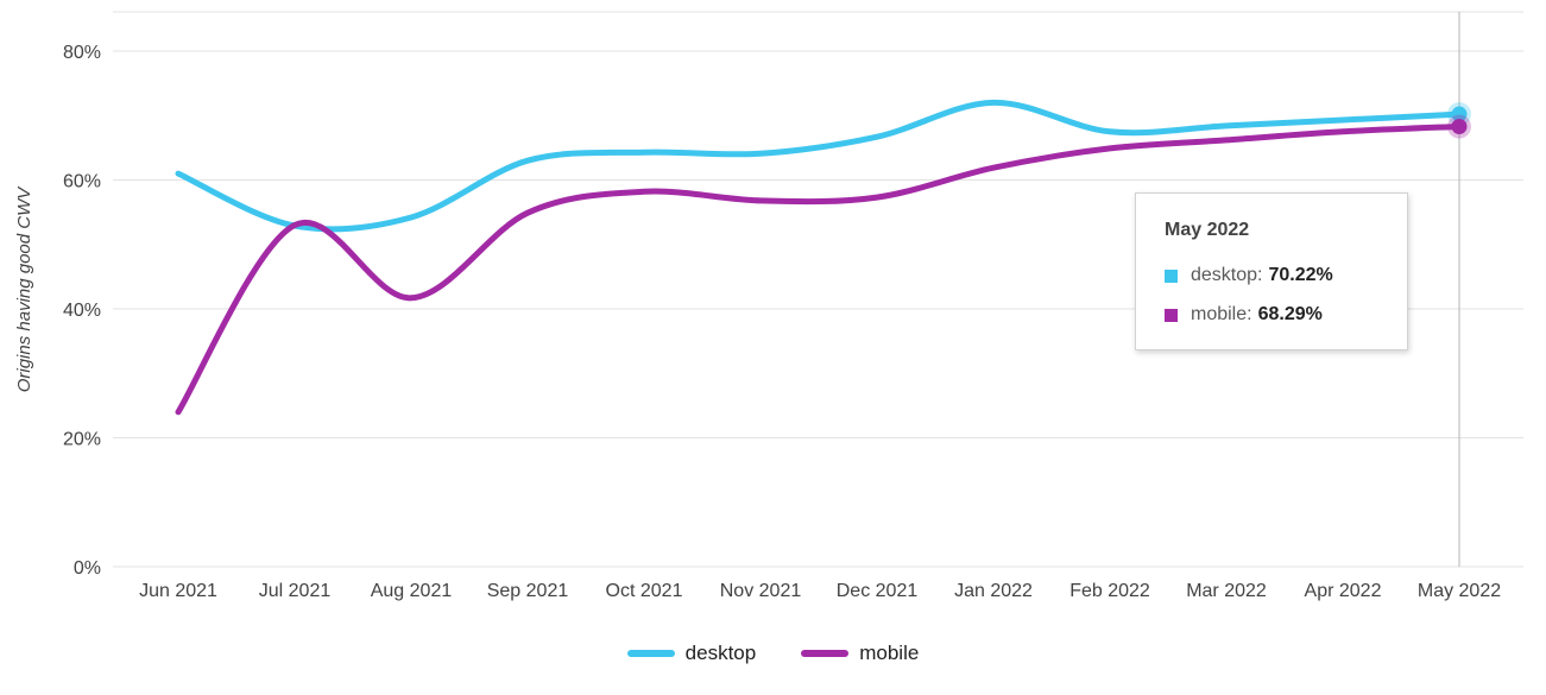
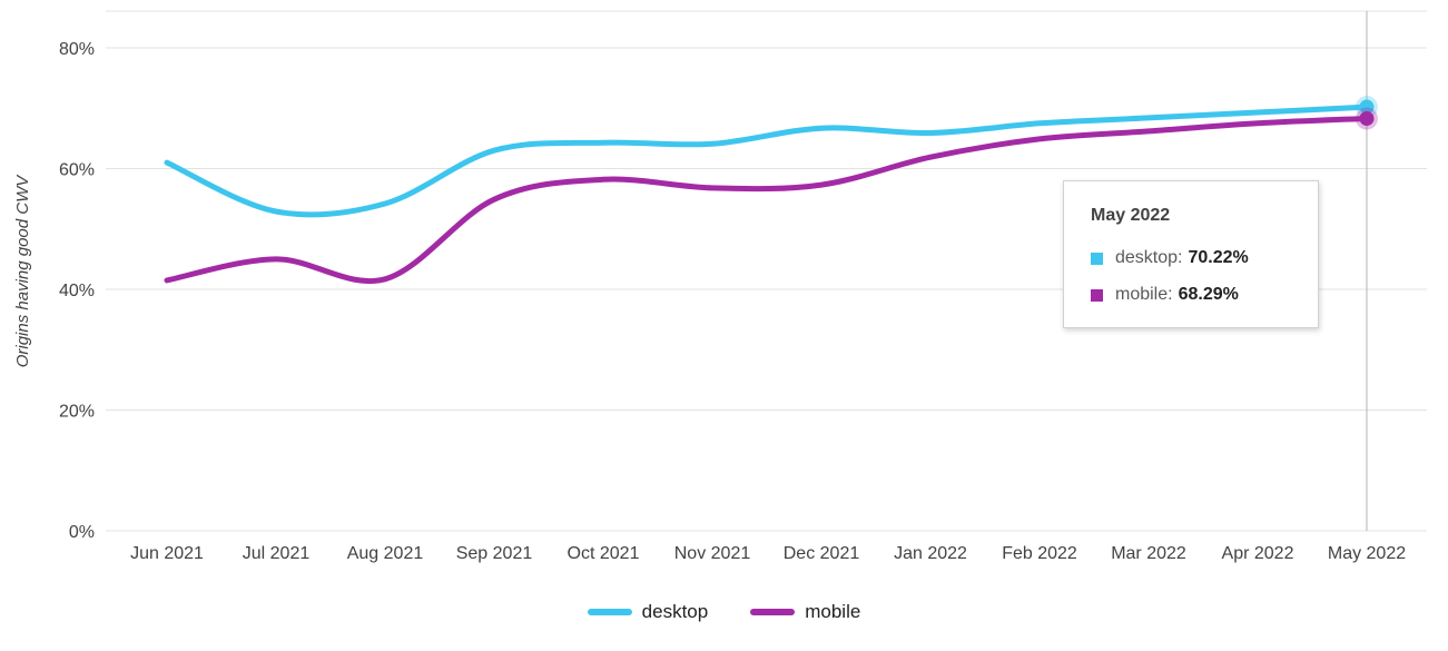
mobile/Jun 2021: 24% -> 42%
mobile/Jul 2021: 53% -> 45%
desktop/Jan 2022: 72% -> 66%
